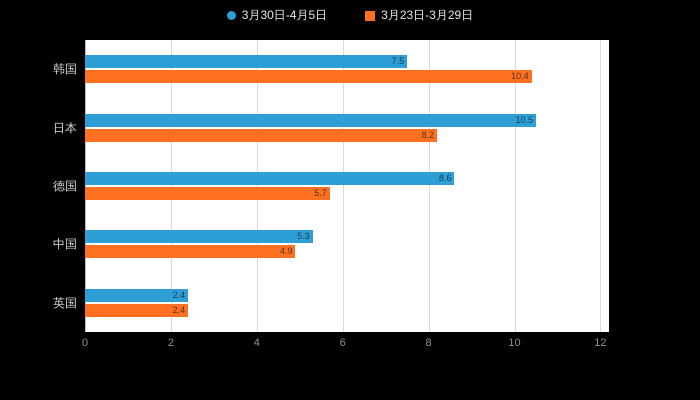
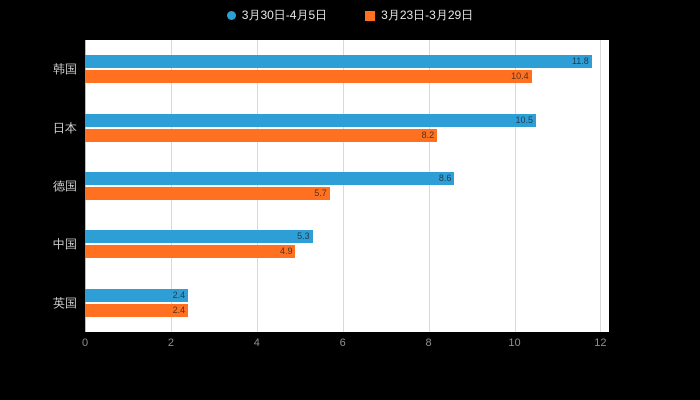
3月30日-4月5日/韩国: 7.5 -> 11.8
